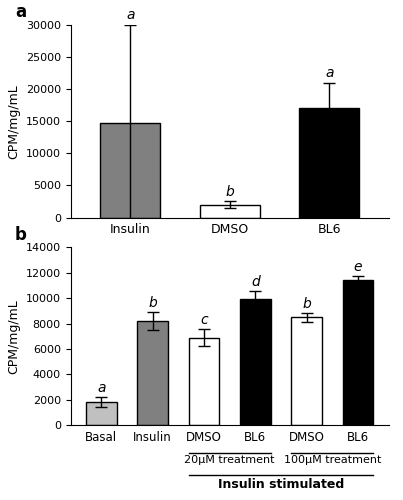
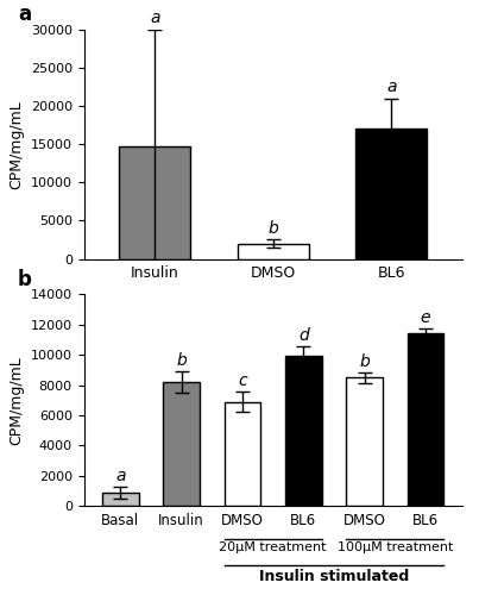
Basal: 1800 -> 900
